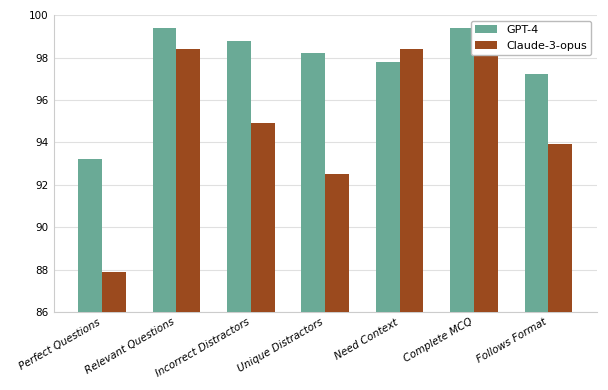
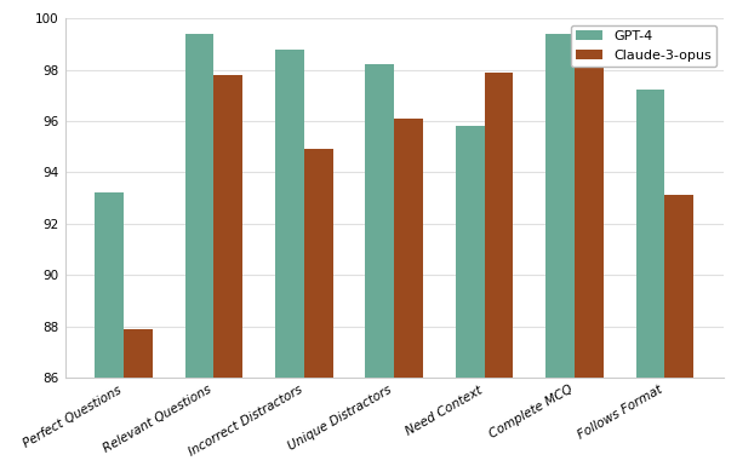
Claude-3-opus/Relevant Questions: 98.4 -> 97.8
Claude-3-opus/Unique Distractors: 92.5 -> 96.1
GPT-4/Need Context: 97.8 -> 95.8
Claude-3-opus/Need Context: 98.4 -> 97.9
Claude-3-opus/Follows Format: 93.9 -> 93.1
